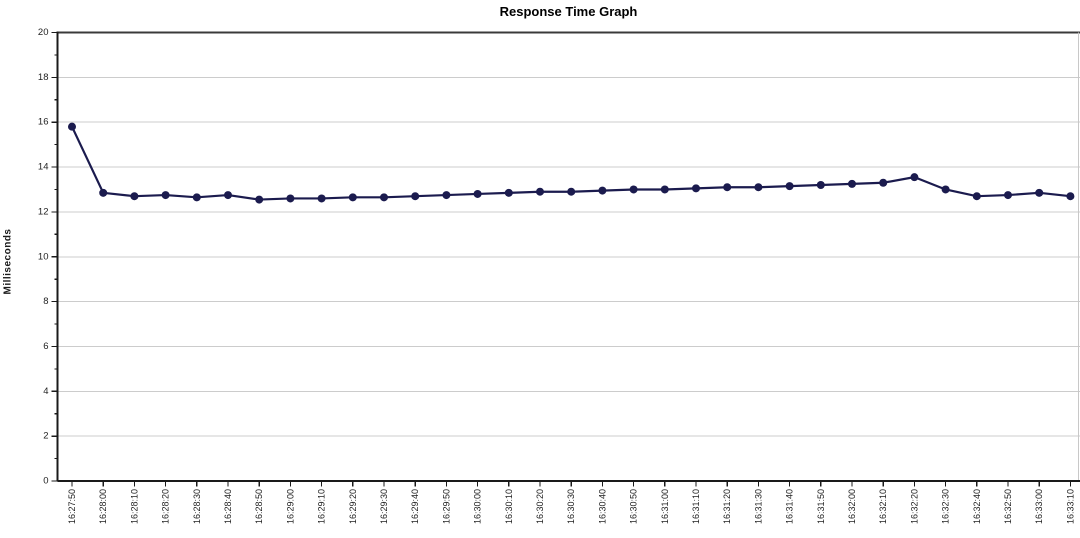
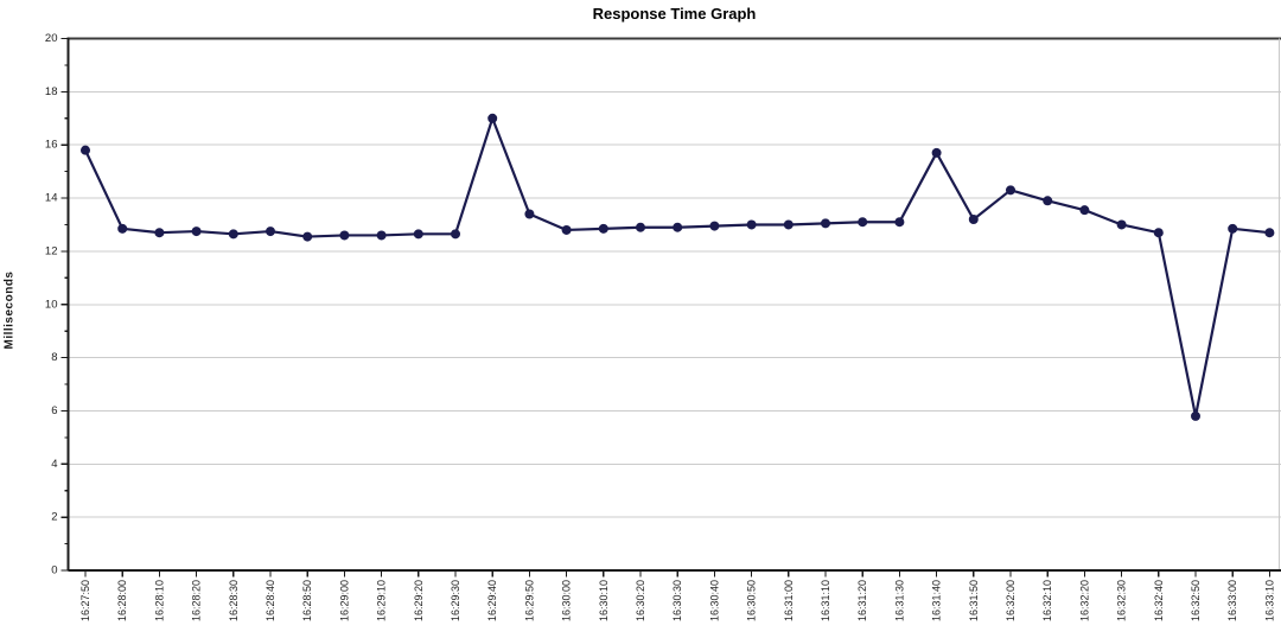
16:29:40: 12.7 -> 17.0
16:29:50: 12.8 -> 13.4
16:31:40: 13.2 -> 15.7
16:32:00: 13.2 -> 14.3
16:32:10: 13.3 -> 13.9
16:32:50: 12.8 -> 5.8
